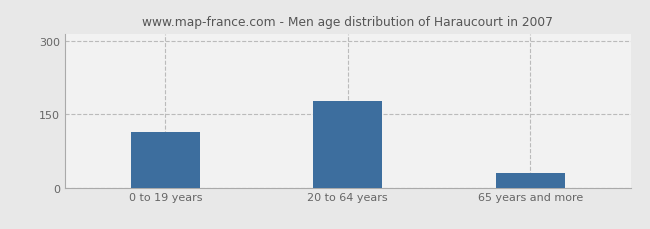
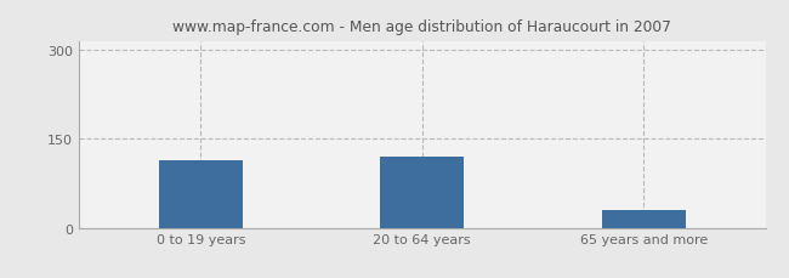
20 to 64 years: 178 -> 120
